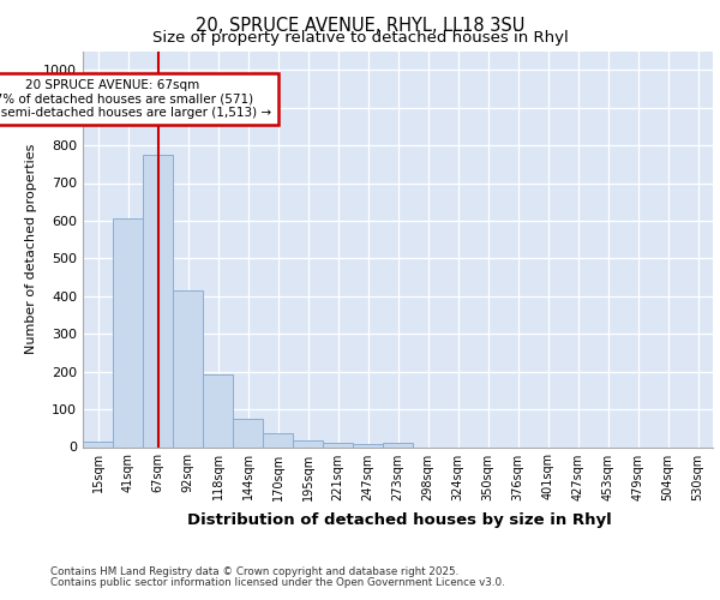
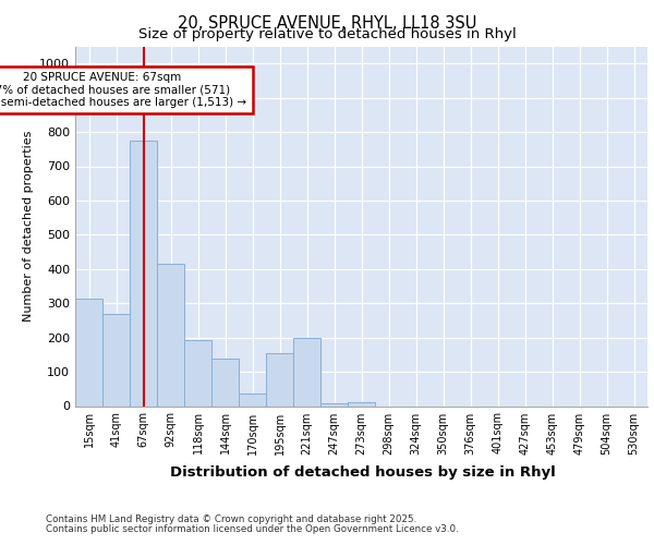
15sqm: 15 -> 315
41sqm: 605 -> 270
144sqm: 75 -> 140
195sqm: 17 -> 155
221sqm: 12 -> 200
